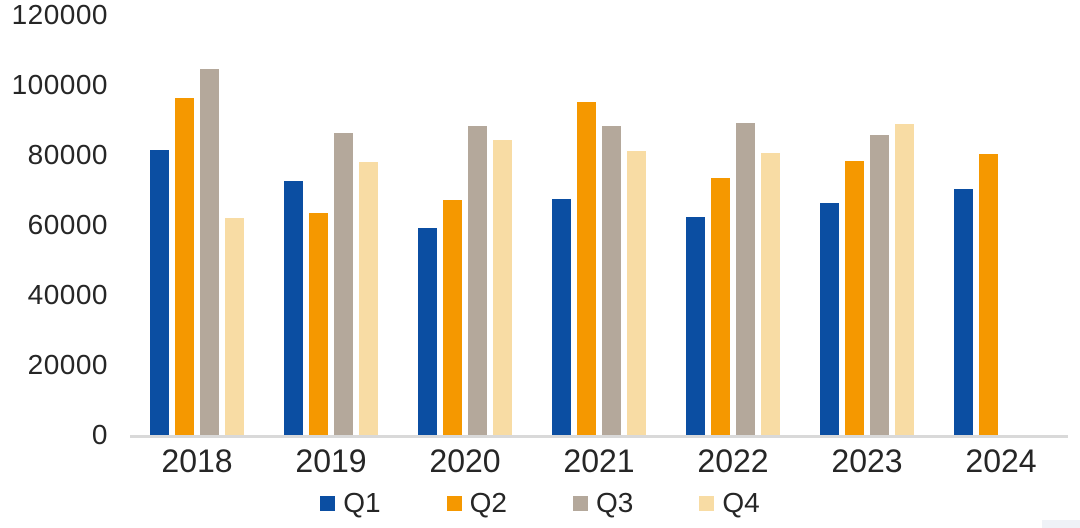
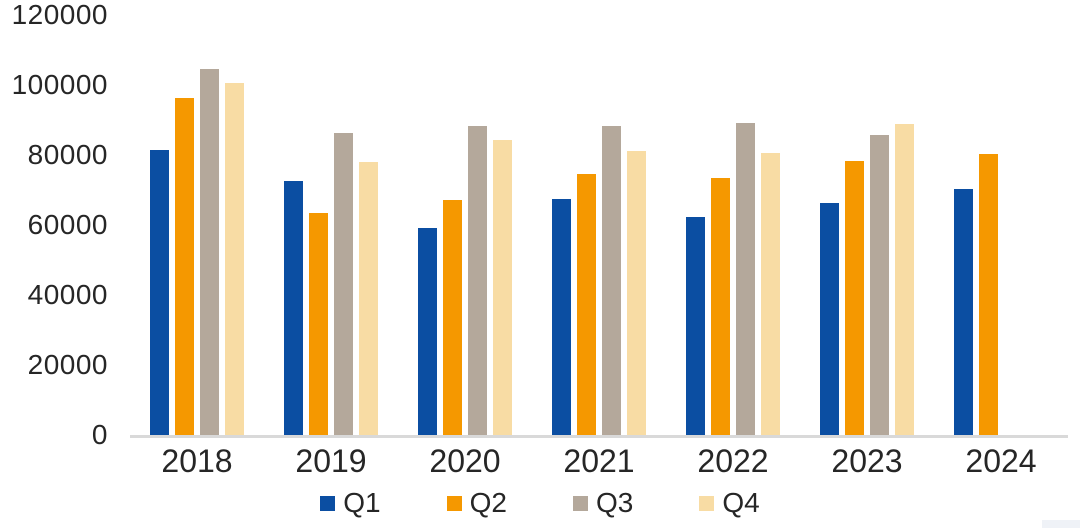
Q4/2018: 62000 -> 101000
Q2/2021: 95000 -> 74000
